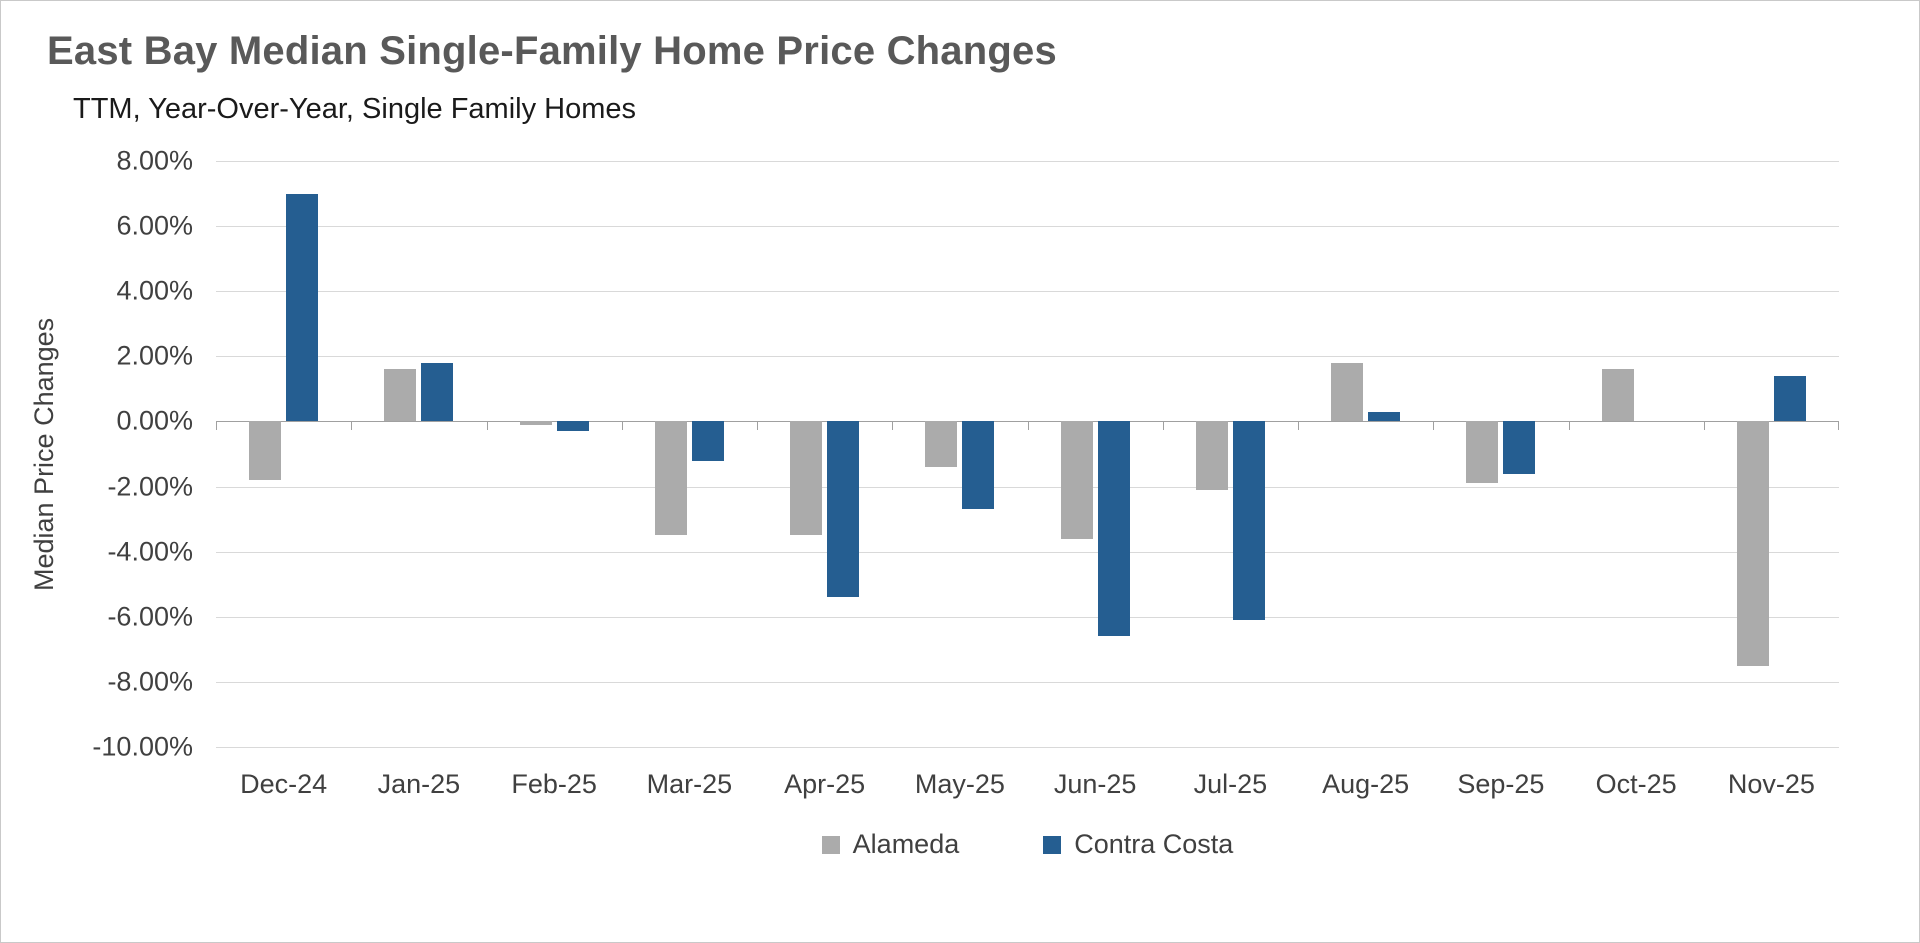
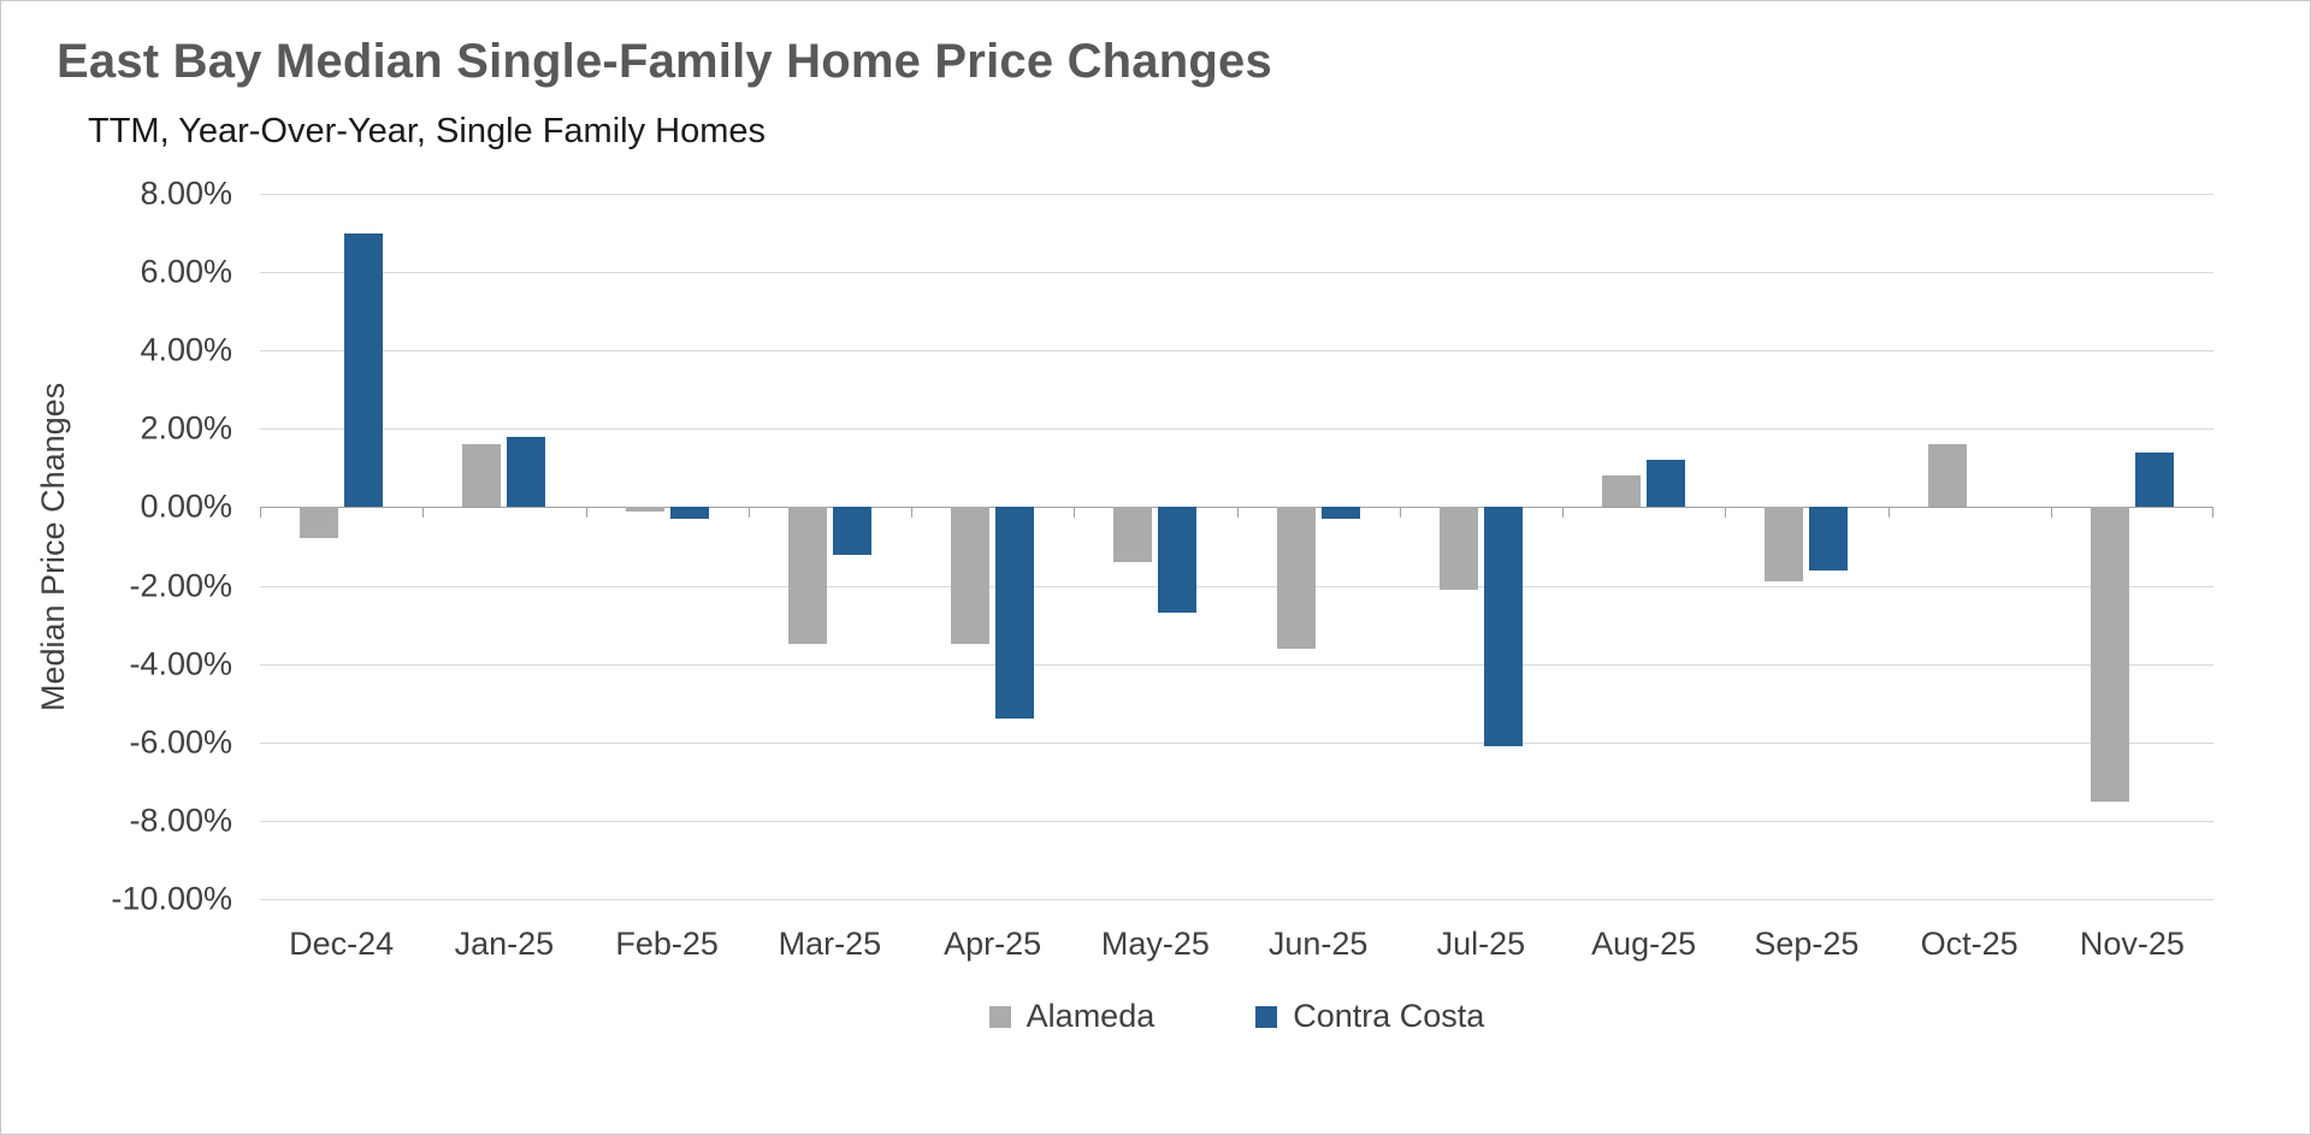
Alameda/Dec-24: -1.8% -> -0.8%
Contra Costa/Jun-25: -6.6% -> -0.3%
Alameda/Aug-25: 1.8% -> 0.8%
Contra Costa/Aug-25: 0.3% -> 1.2%
